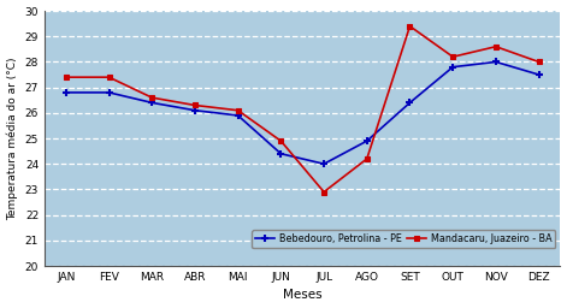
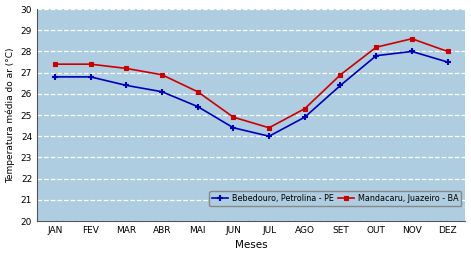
Mandacaru, Juazeiro - BA/MAR: 26.6 -> 27.2
Mandacaru, Juazeiro - BA/ABR: 26.3 -> 26.9
Bebedouro, Petrolina - PE/MAI: 25.9 -> 25.4
Mandacaru, Juazeiro - BA/JUL: 22.9 -> 24.4
Mandacaru, Juazeiro - BA/AGO: 24.2 -> 25.3
Mandacaru, Juazeiro - BA/SET: 29.4 -> 26.9
